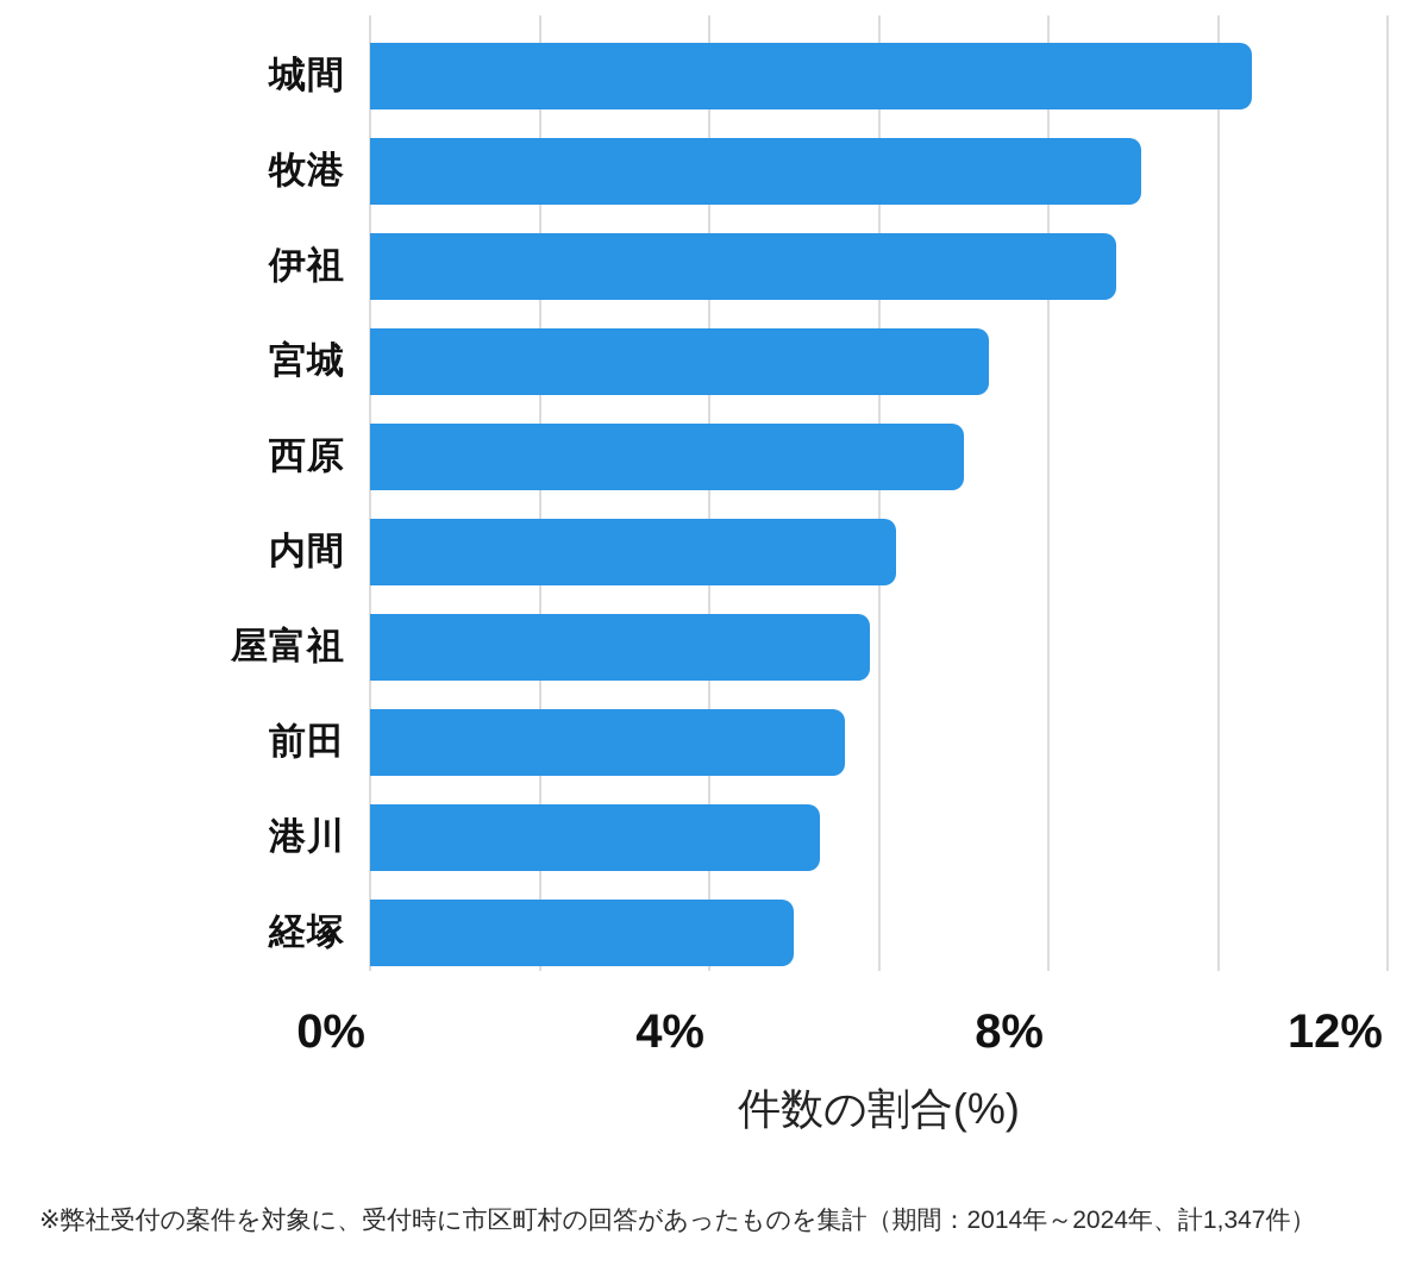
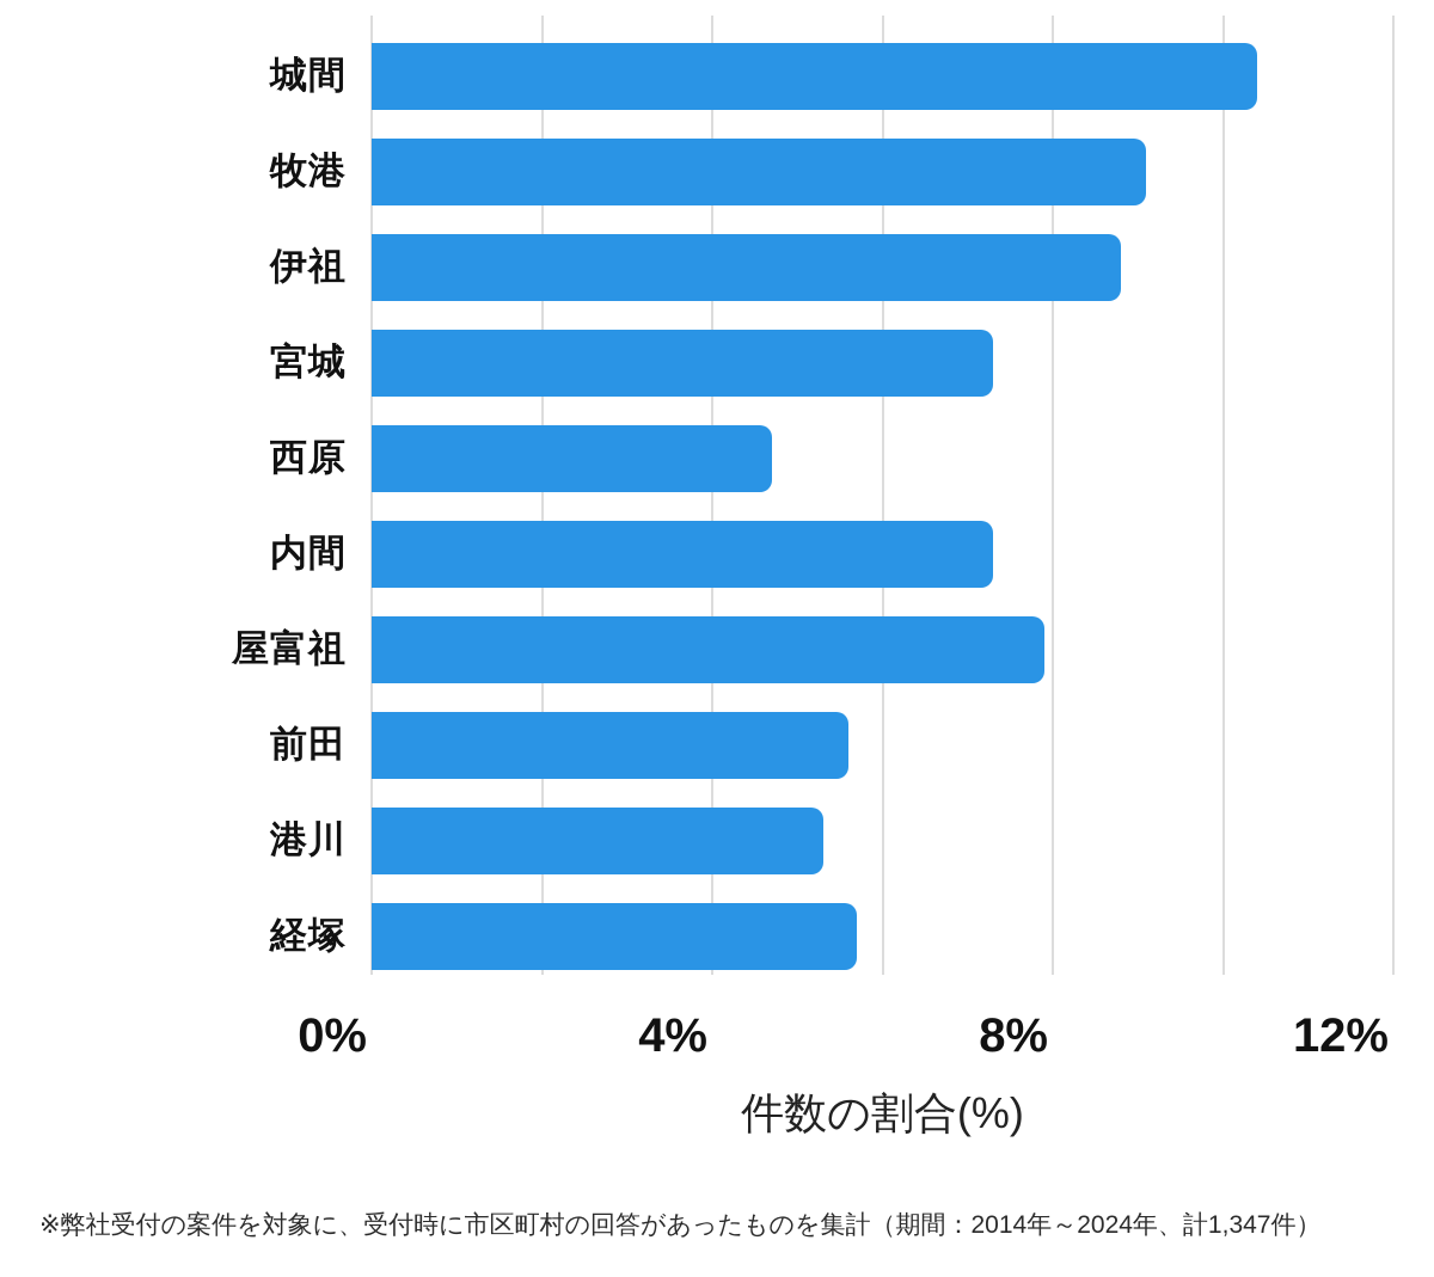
西原: 7.0% -> 4.7%
内間: 6.2% -> 7.3%
屋富祖: 5.9% -> 7.9%
経塚: 5.0% -> 5.7%
